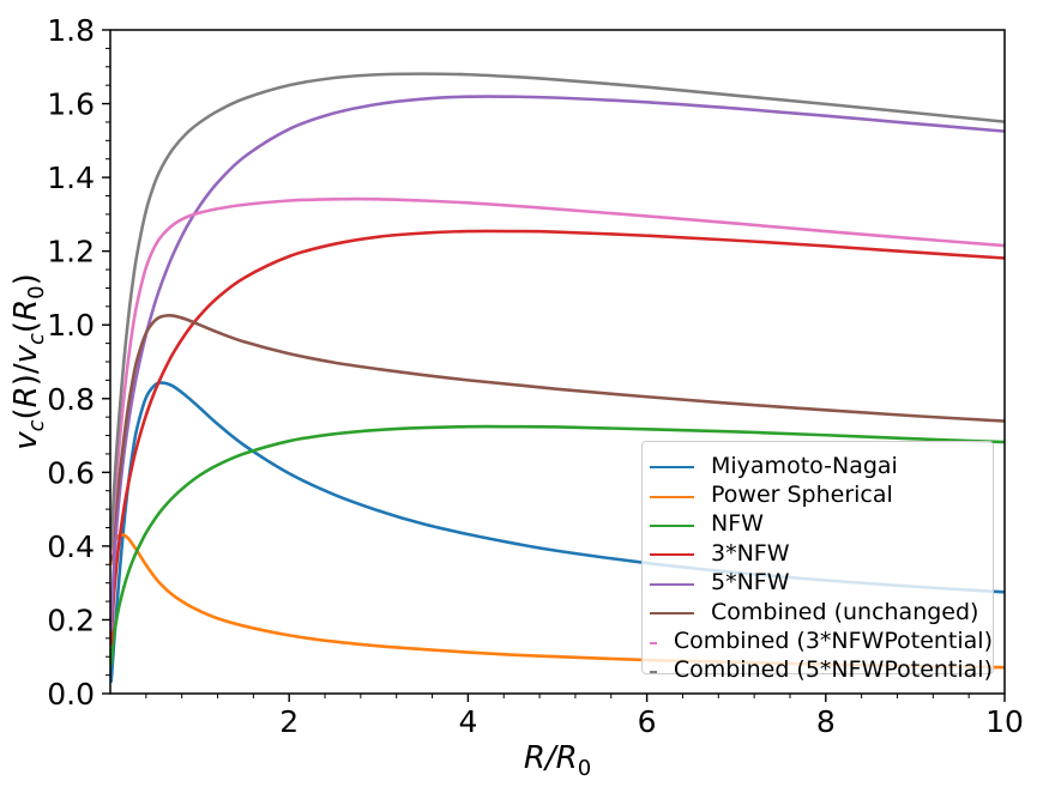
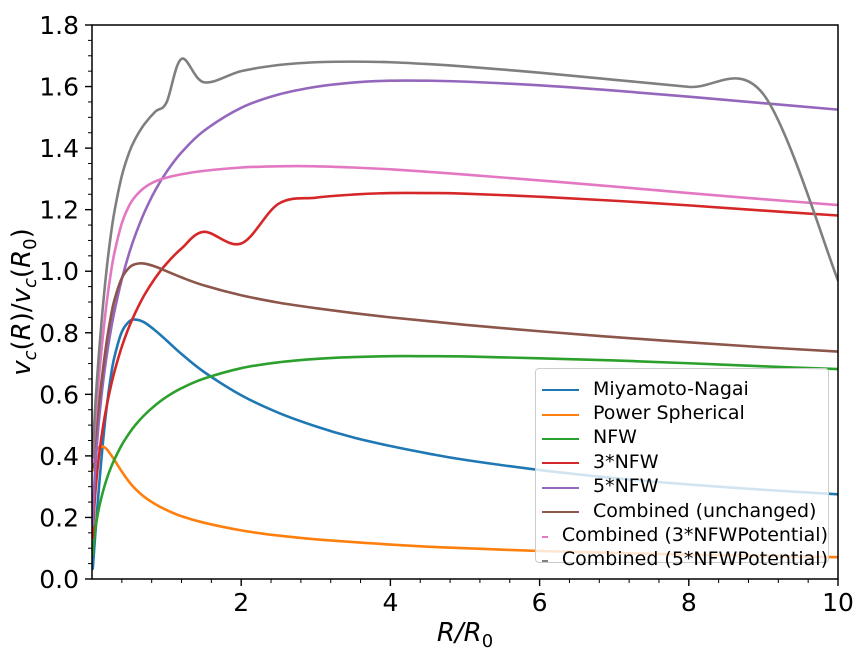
Combined (5*NFWPotential)/1.2: 1.58 -> 1.69
3*NFW/2: 1.19 -> 1.09
Combined (5*NFWPotential)/10: 1.55 -> 0.97
